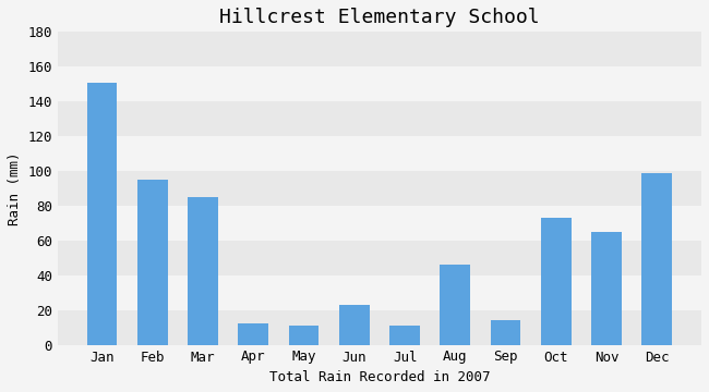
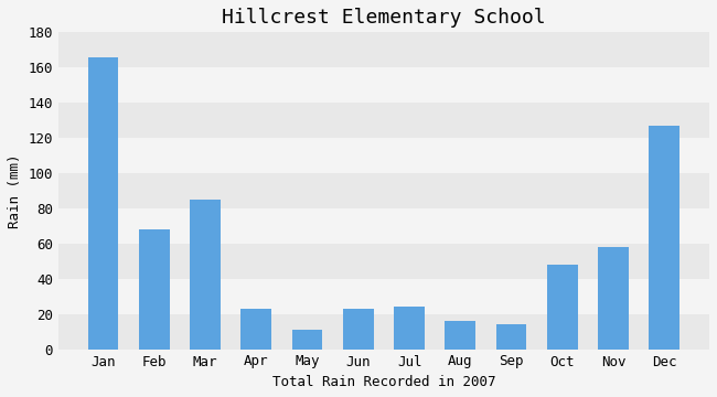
Jan: 151 -> 166
Feb: 95 -> 68
Apr: 12 -> 23
Jul: 11 -> 24
Aug: 46 -> 16
Oct: 73 -> 48
Nov: 65 -> 58
Dec: 99 -> 127
